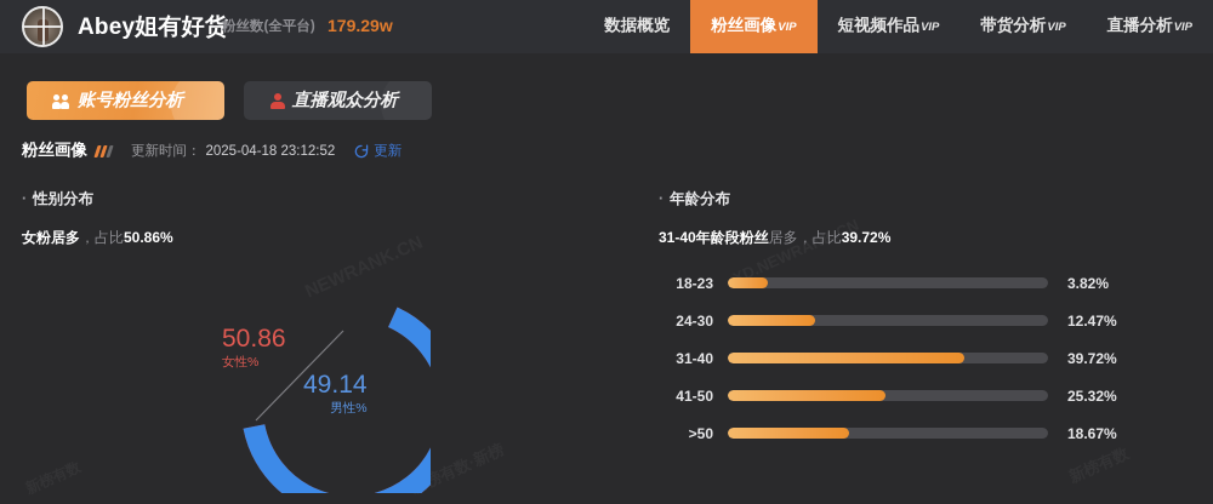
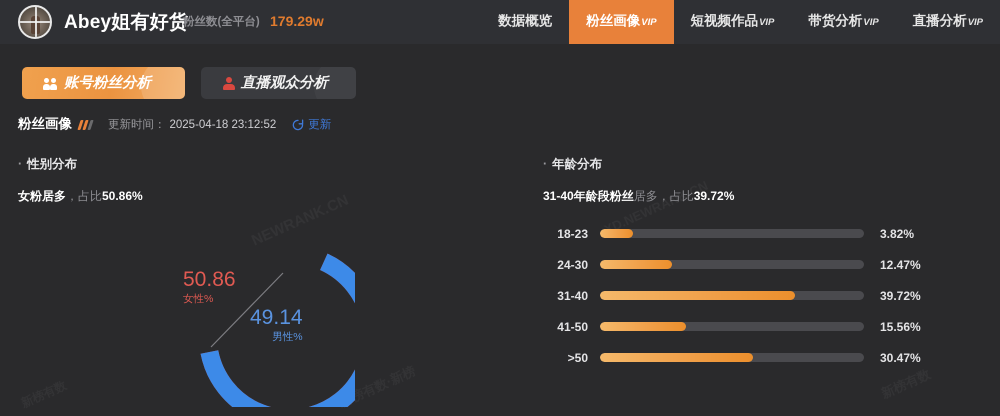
年龄分布/41-50: 25.32% -> 15.56%
年龄分布/>50: 18.67% -> 30.47%
